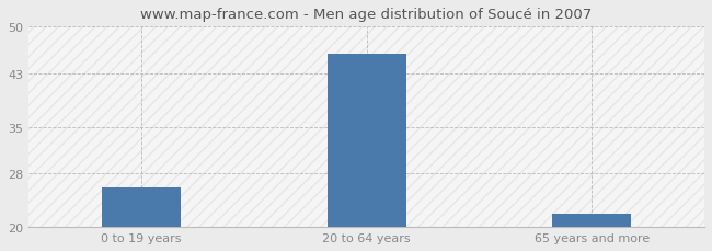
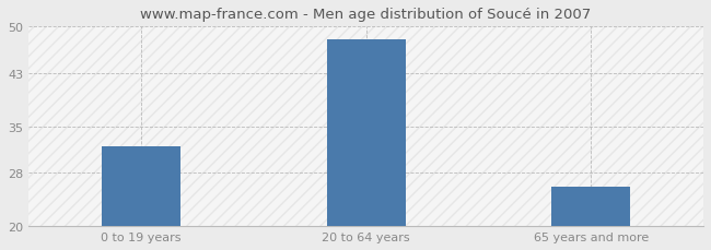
0 to 19 years: 26 -> 32
20 to 64 years: 46 -> 48
65 years and more: 22 -> 26
